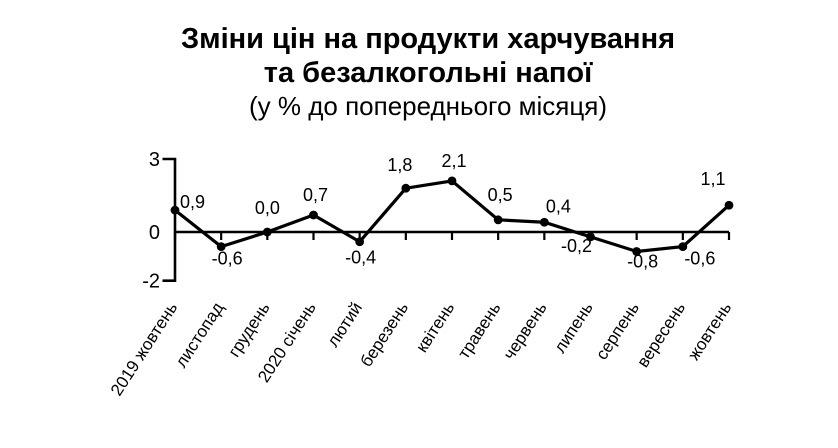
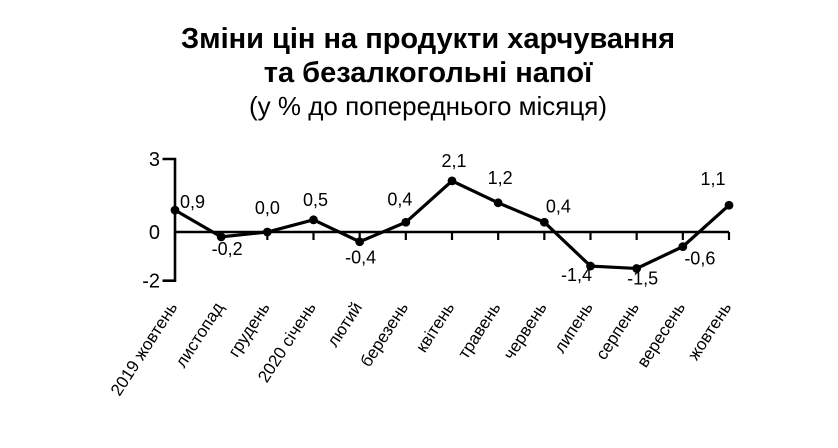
листопад: -0,6 -> -0,2
2020 січень: 0,7 -> 0,5
березень: 1,8 -> 0,4
травень: 0,5 -> 1,2
липень: -0,2 -> -1,4
серпень: -0,8 -> -1,5
